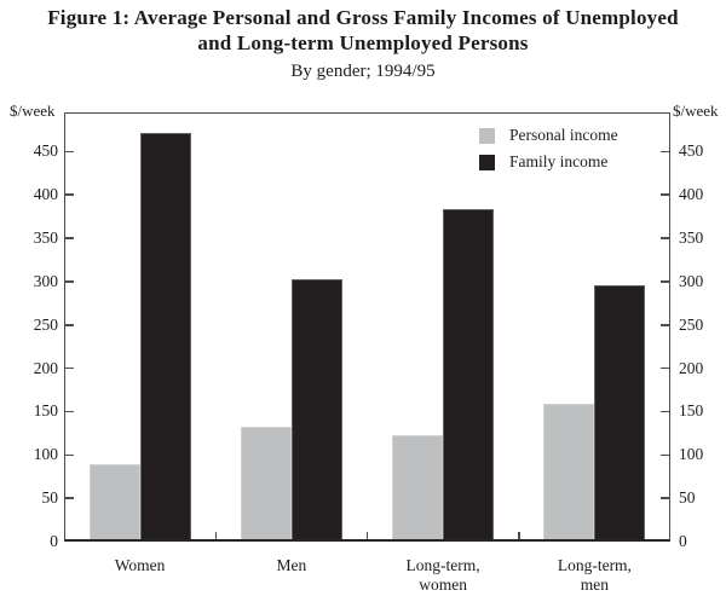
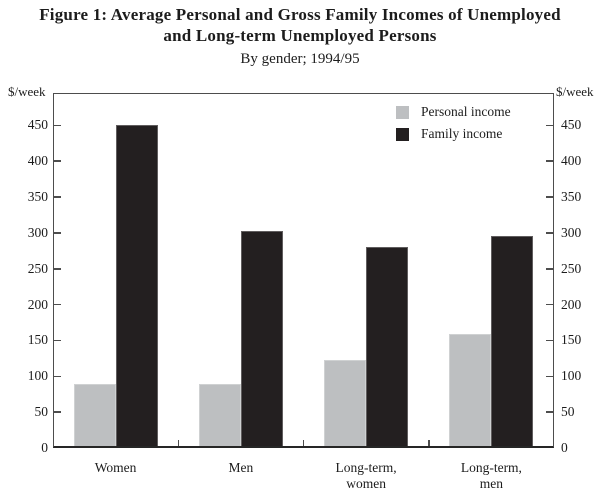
Family income/Women: 470 -> 450
Personal income/Men: 130 -> 90
Family income/Long-term, women: 380 -> 280
